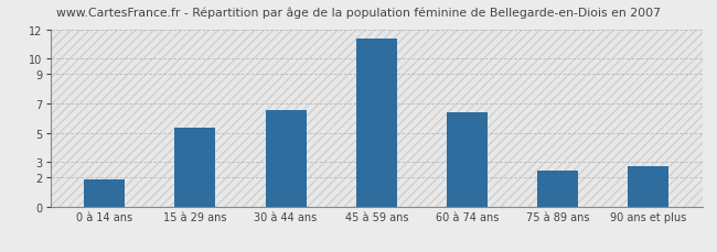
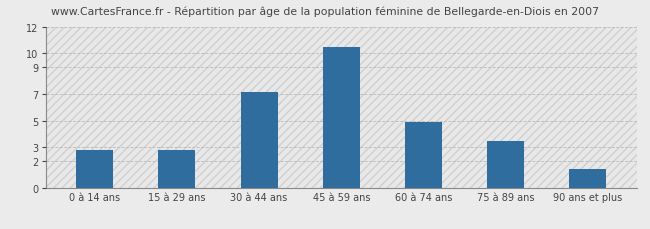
0 à 14 ans: 1.8 -> 2.8
15 à 29 ans: 5.3 -> 2.8
30 à 44 ans: 6.5 -> 7.1
45 à 59 ans: 11.4 -> 10.5
60 à 74 ans: 6.4 -> 4.9
75 à 89 ans: 2.4 -> 3.5
90 ans et plus: 2.7 -> 1.4
